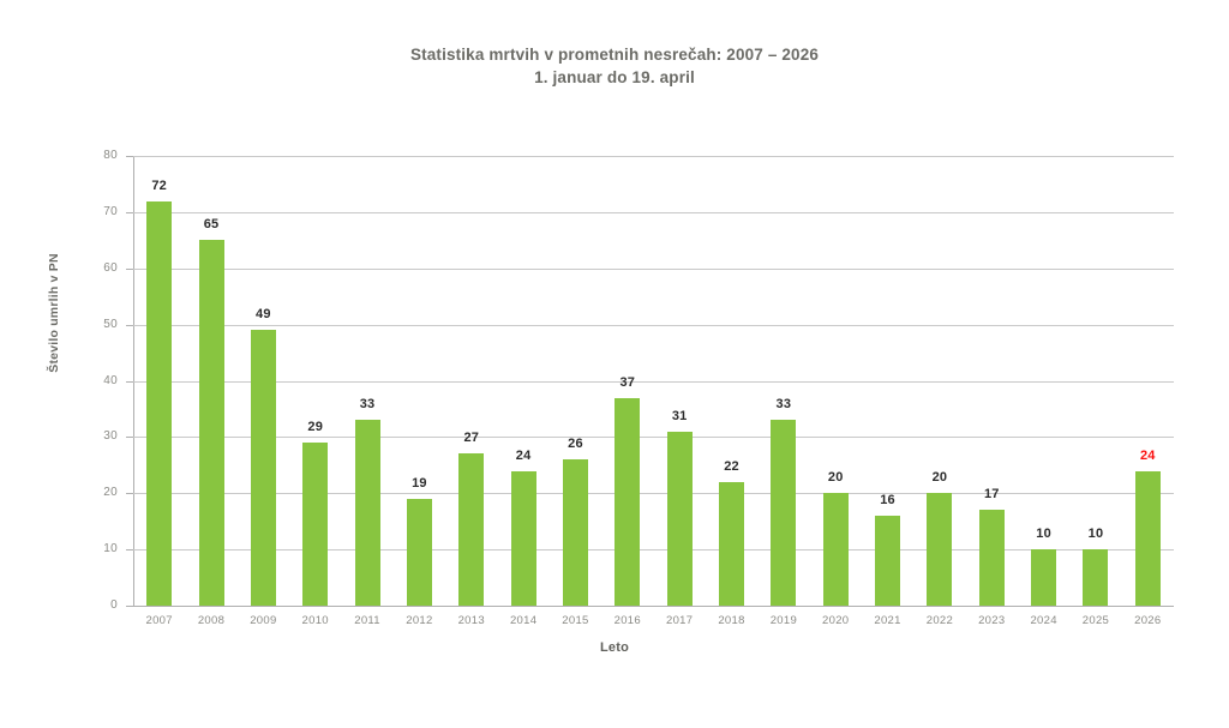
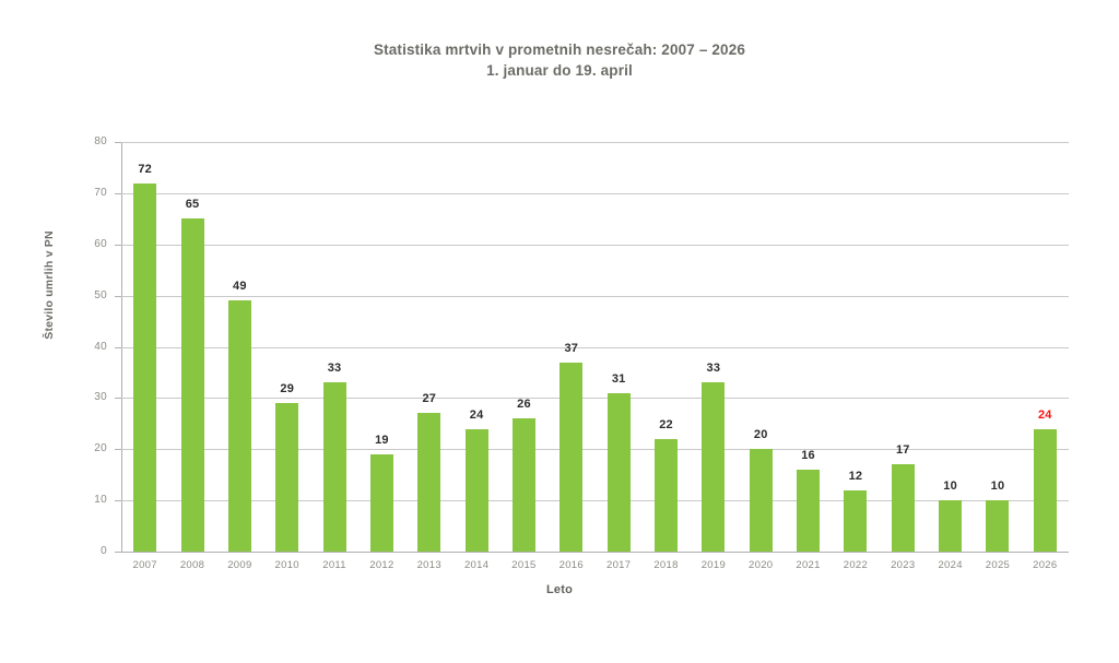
2022: 20 -> 12
